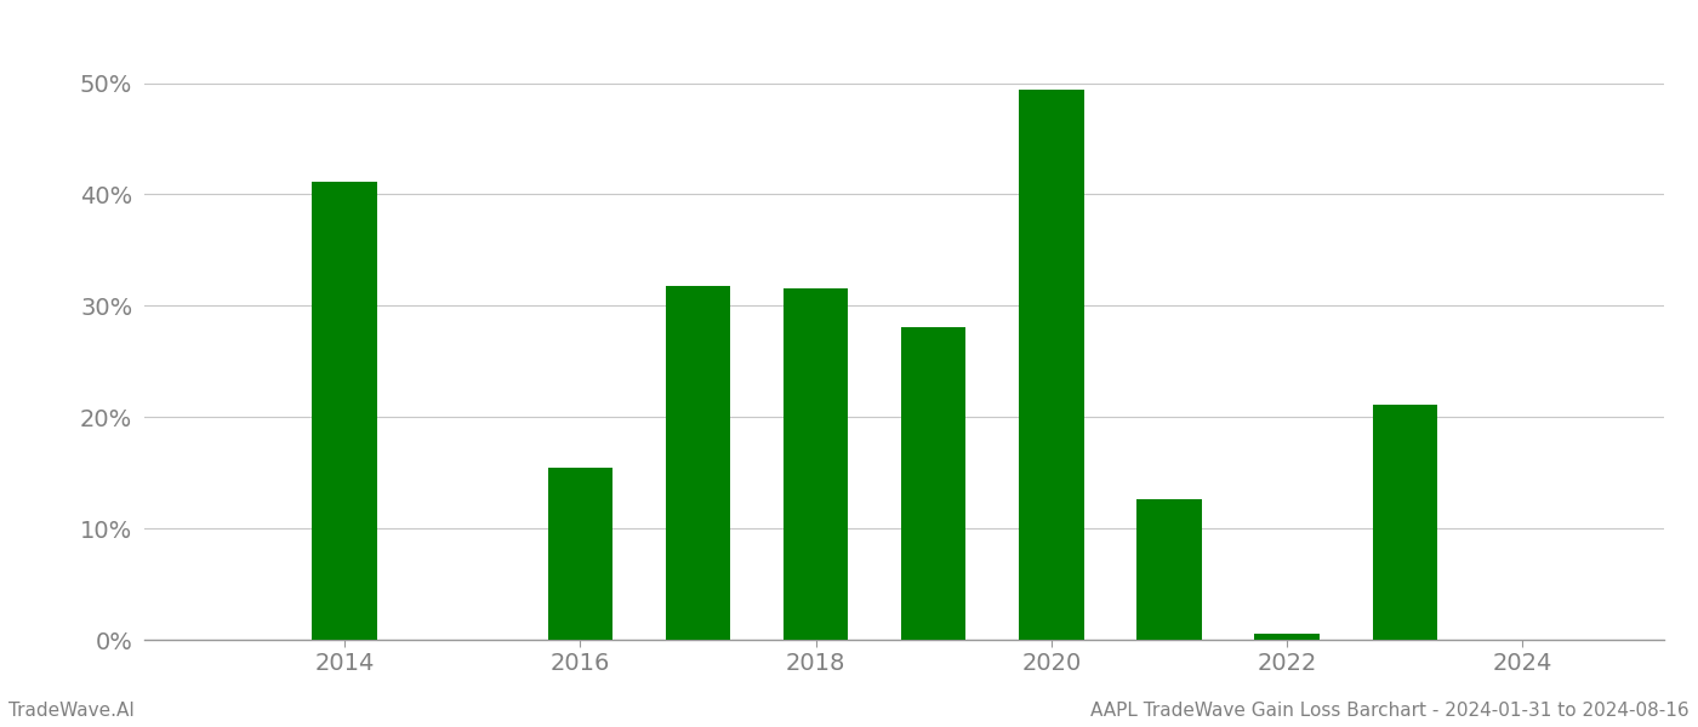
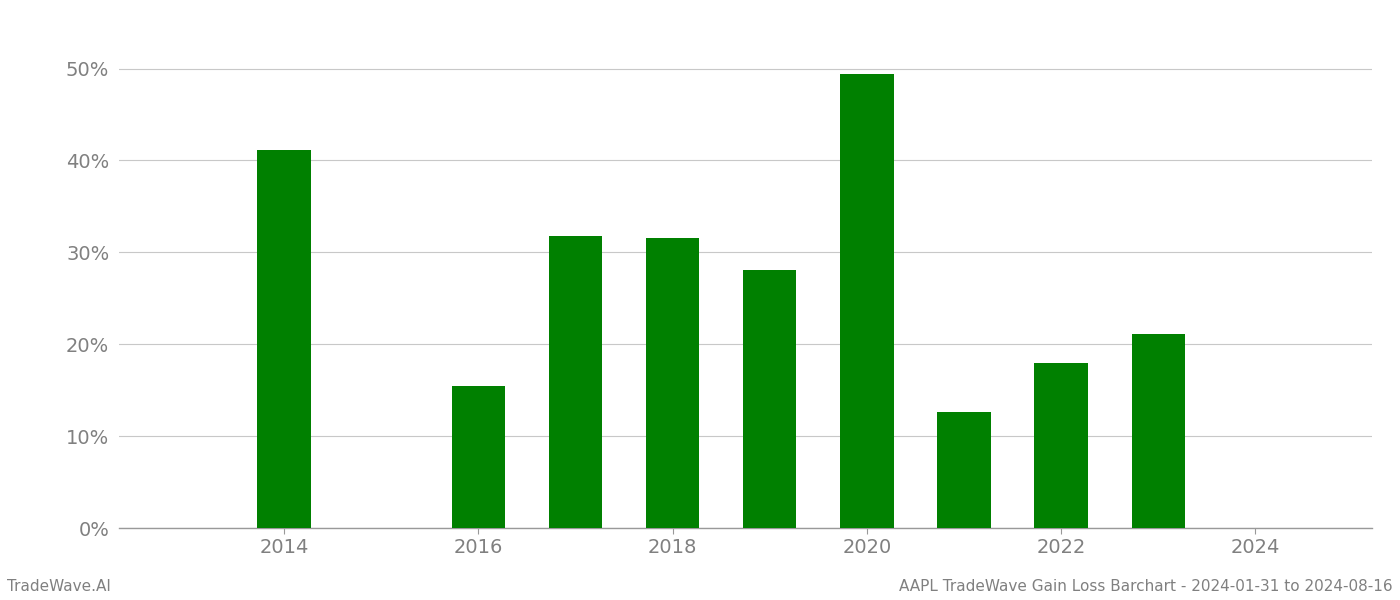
2022: 0.5% -> 18.0%
